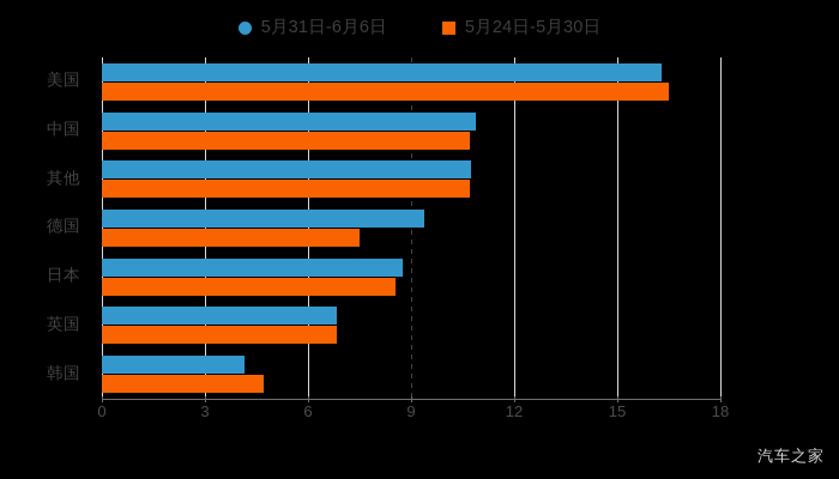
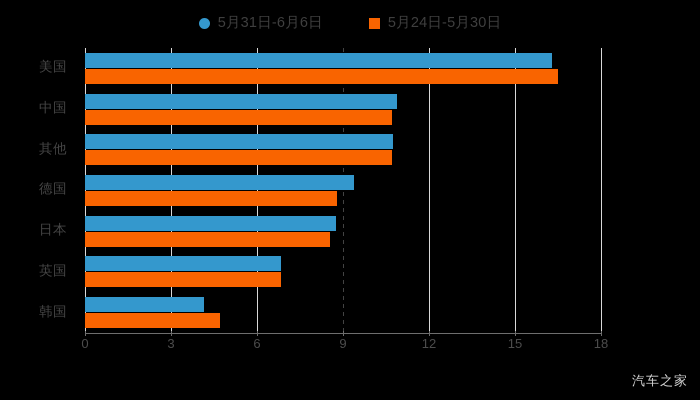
5月24日-5月30日/德国: 7.5 -> 8.8
